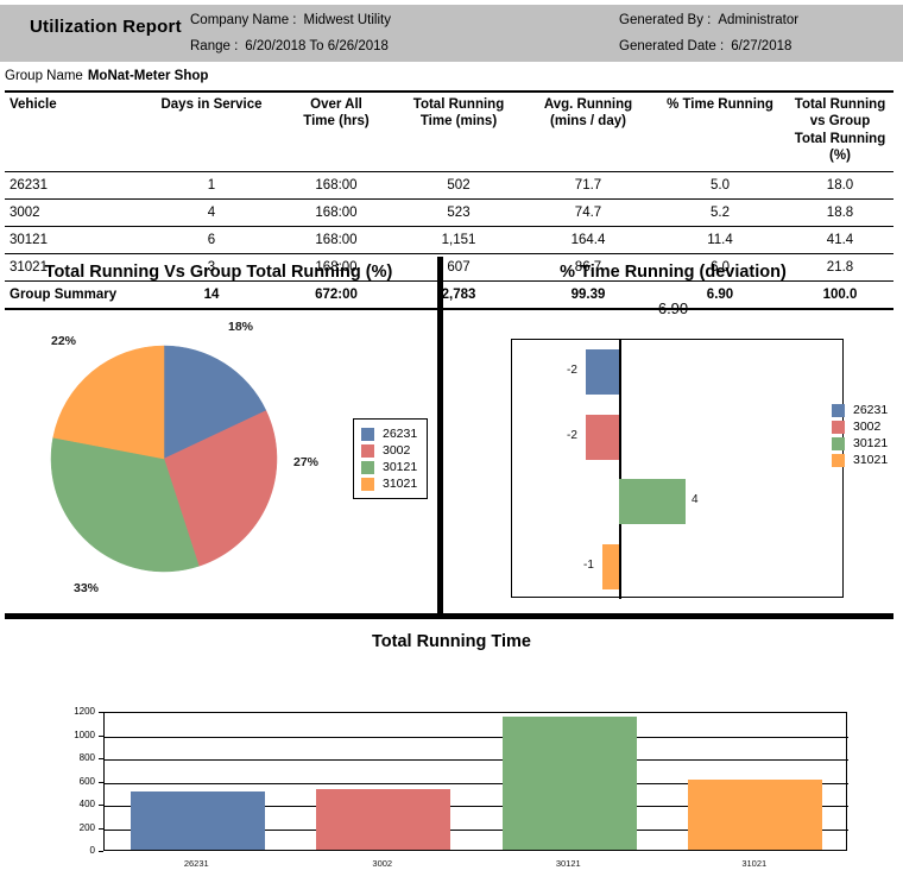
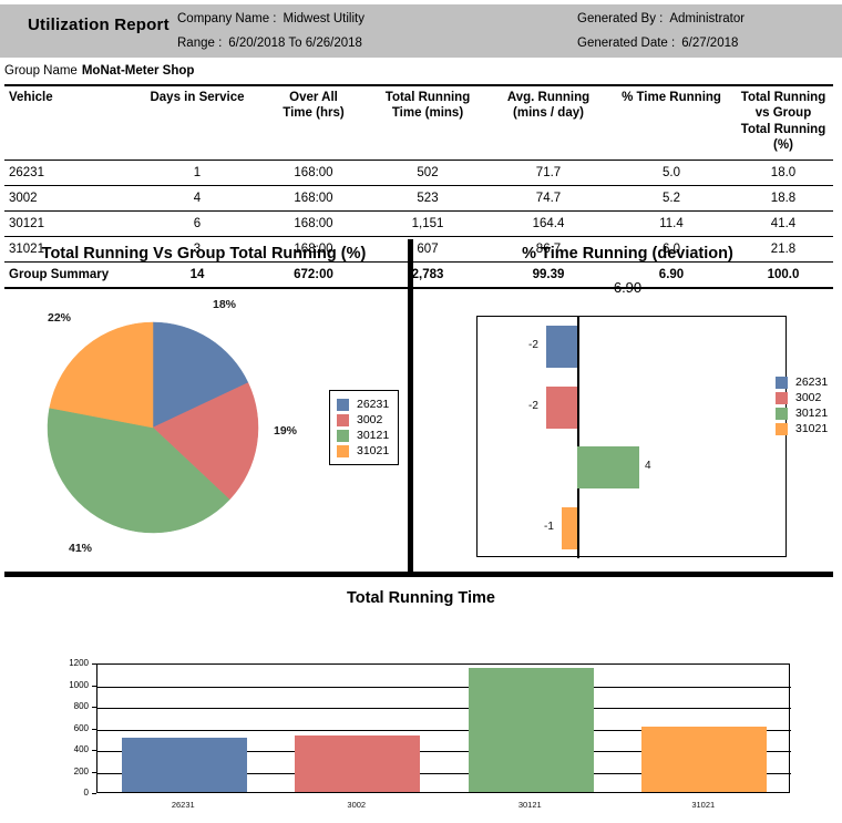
Total Running Vs Group Total Running (%)/3002: 27% -> 19%
Total Running Vs Group Total Running (%)/30121: 33% -> 41%
